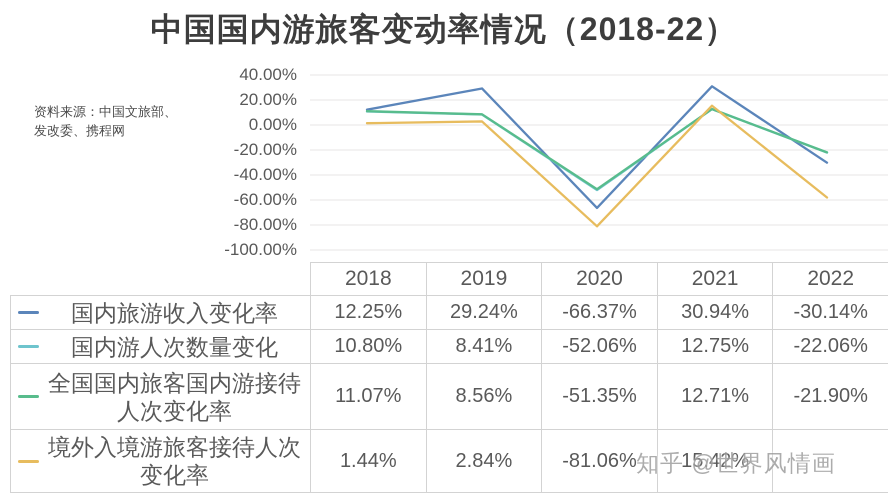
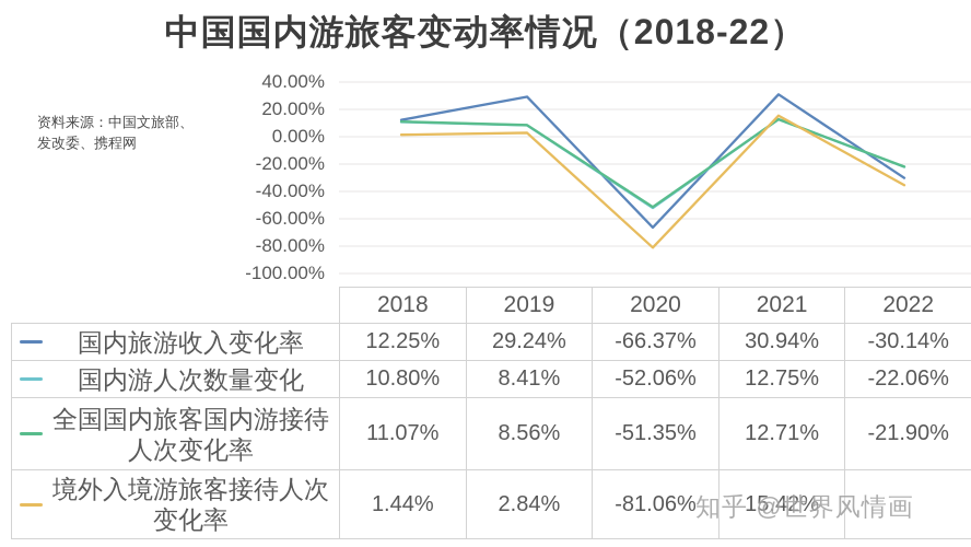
境外入境游旅客接待人次变化率/2022: -58% -> -35%
